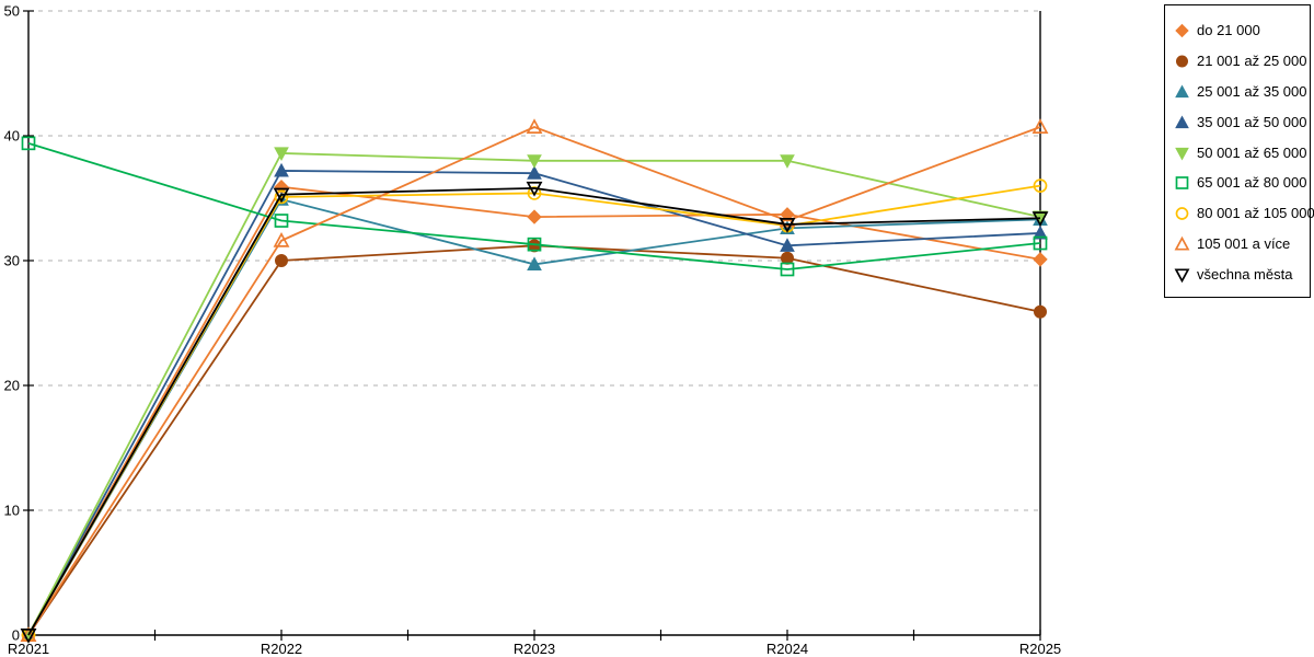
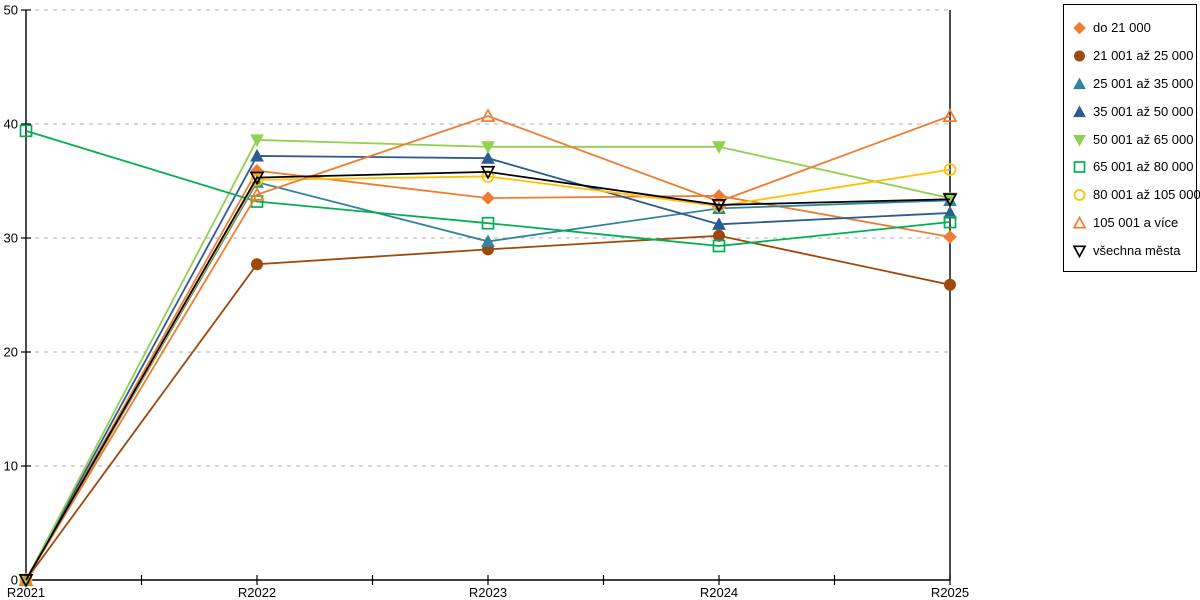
21 001 až 25 000/R2022: 30.0 -> 27.7
105 001 a více/R2022: 31.6 -> 33.8
21 001 až 25 000/R2023: 31.2 -> 29.0
